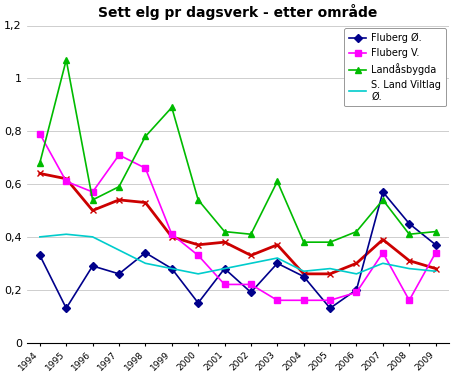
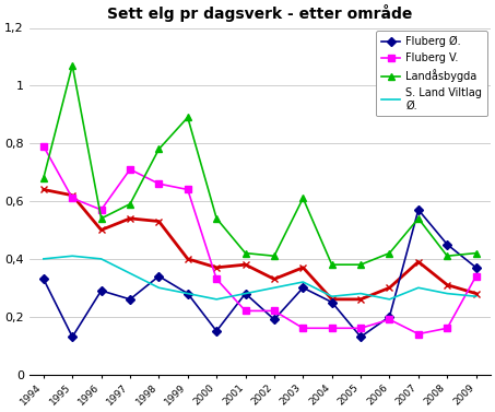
Fluberg V./1999: 0,41 -> 0,64
Fluberg V./2007: 0,34 -> 0,14
